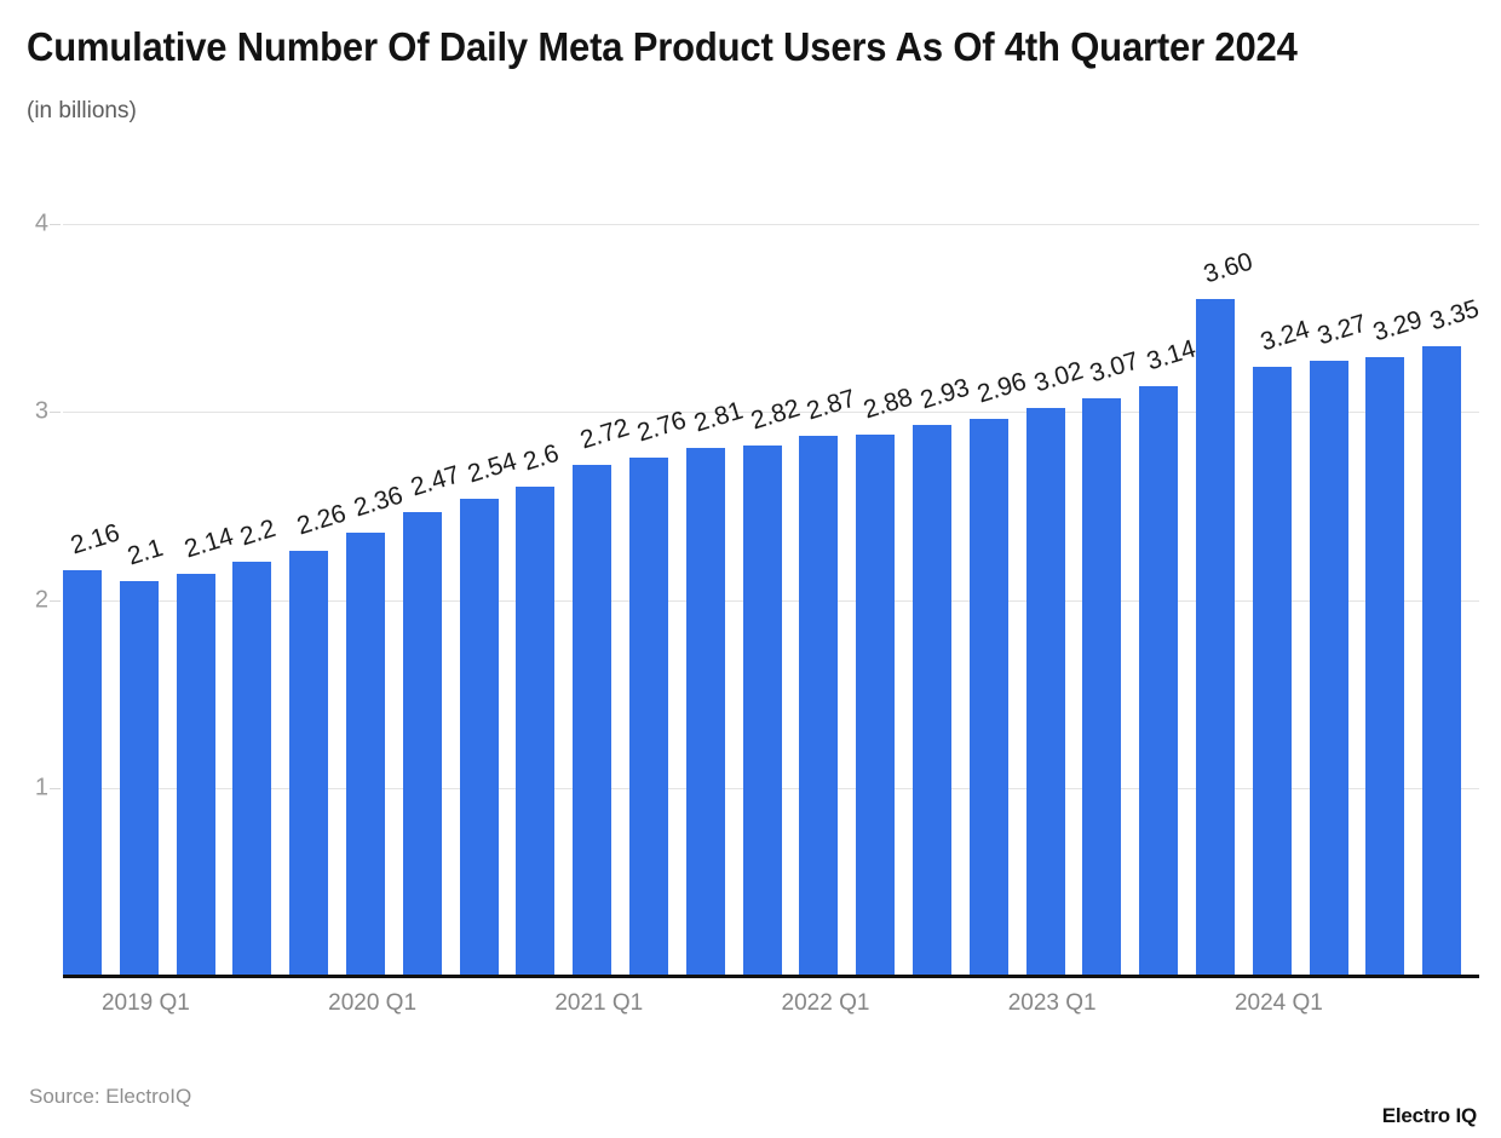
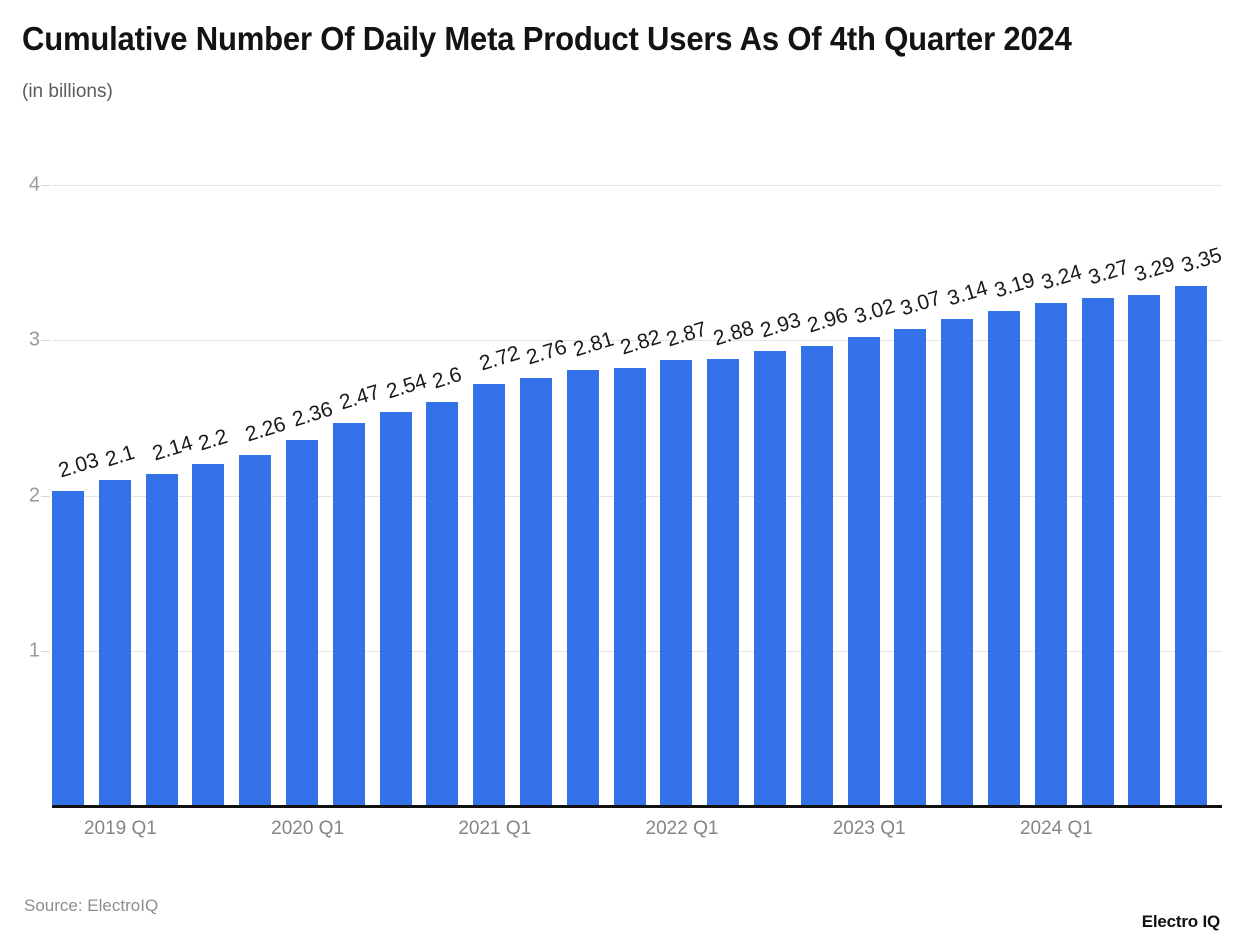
2019 Q1: 2.16 -> 2.03
2024 Q1: 3.60 -> 3.19
